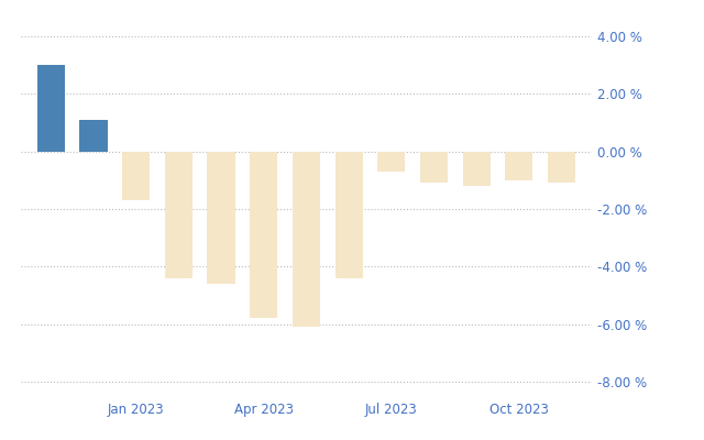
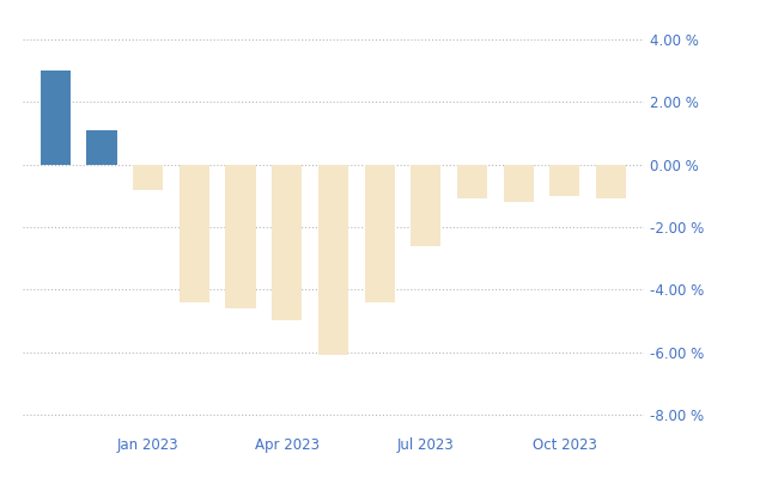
Jan 2023: -1.7 % -> -0.8 %
Apr 2023: -5.8 % -> -5.0 %
Jul 2023: -0.7 % -> -2.6 %
